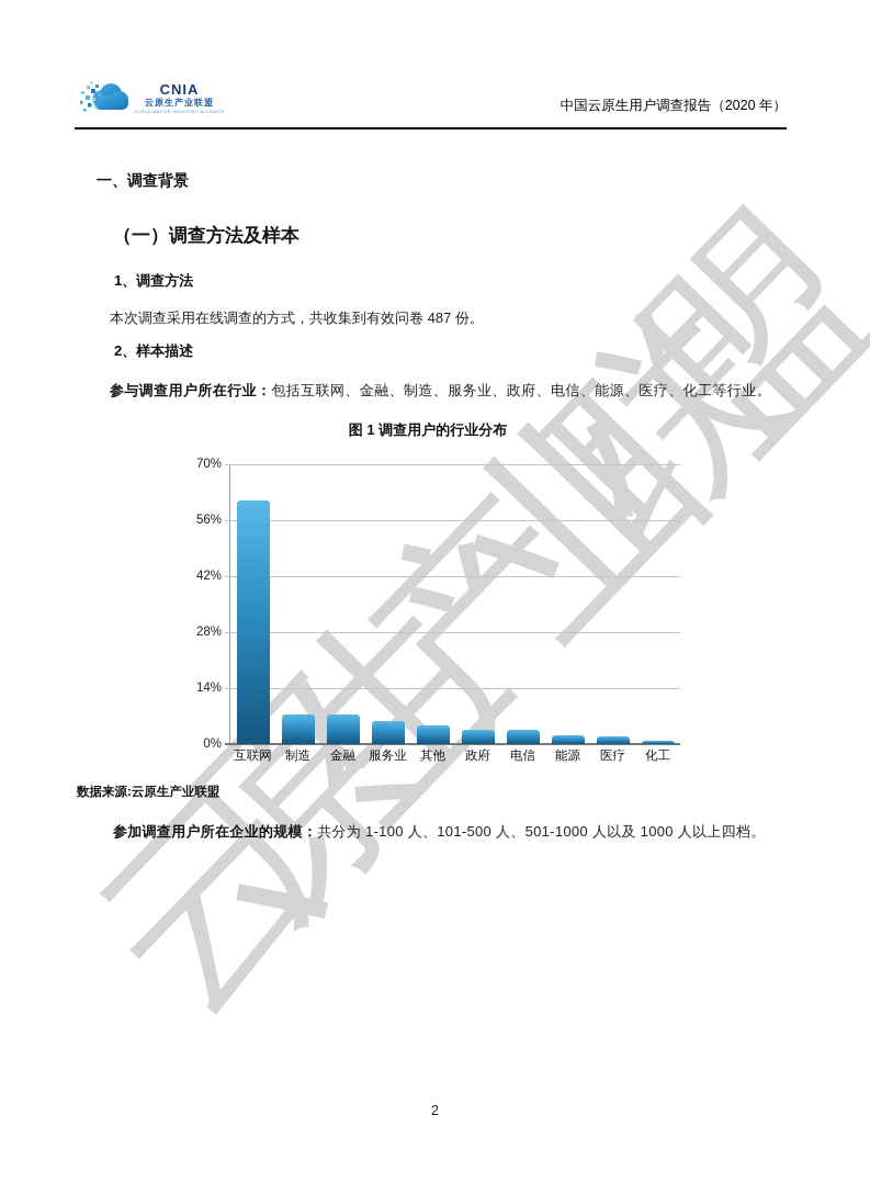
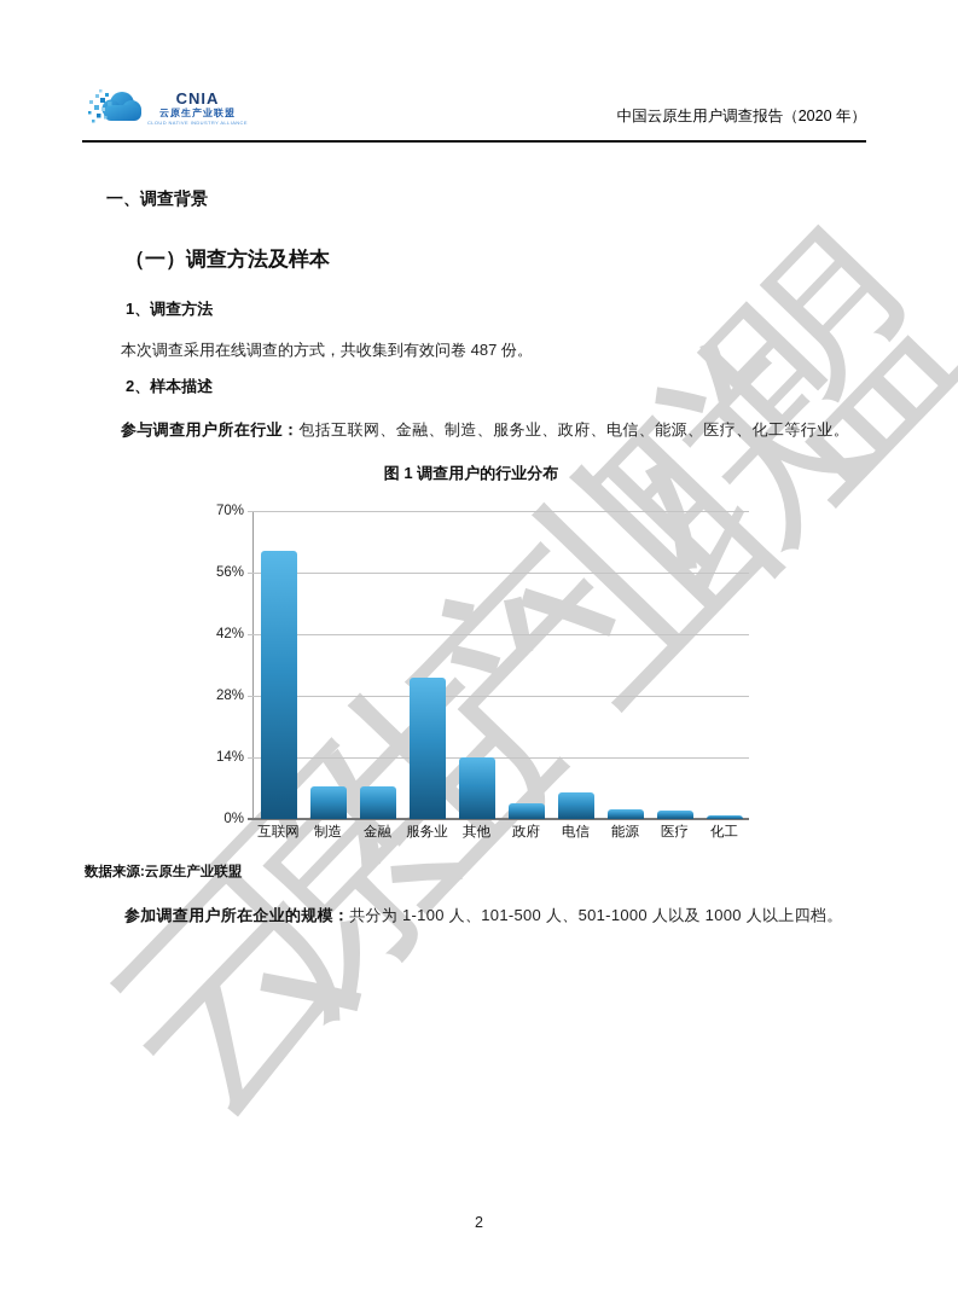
服务业: 6% -> 32%
其他: 5% -> 14%
电信: 4% -> 6%
